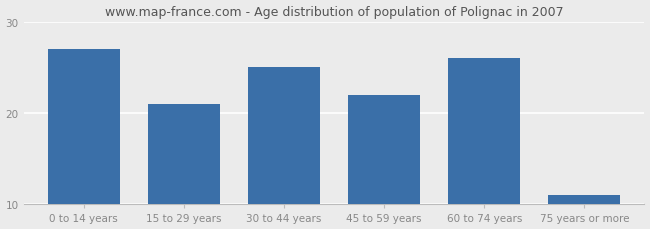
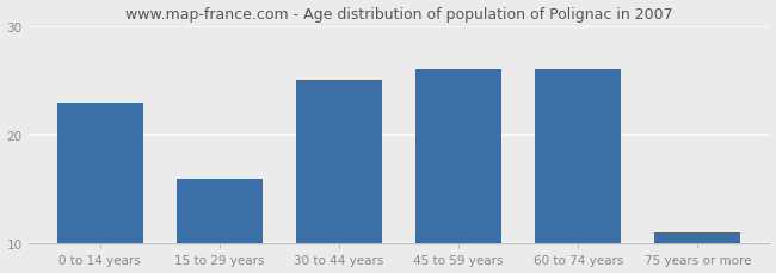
0 to 14 years: 27 -> 23
15 to 29 years: 21 -> 16
45 to 59 years: 22 -> 26
